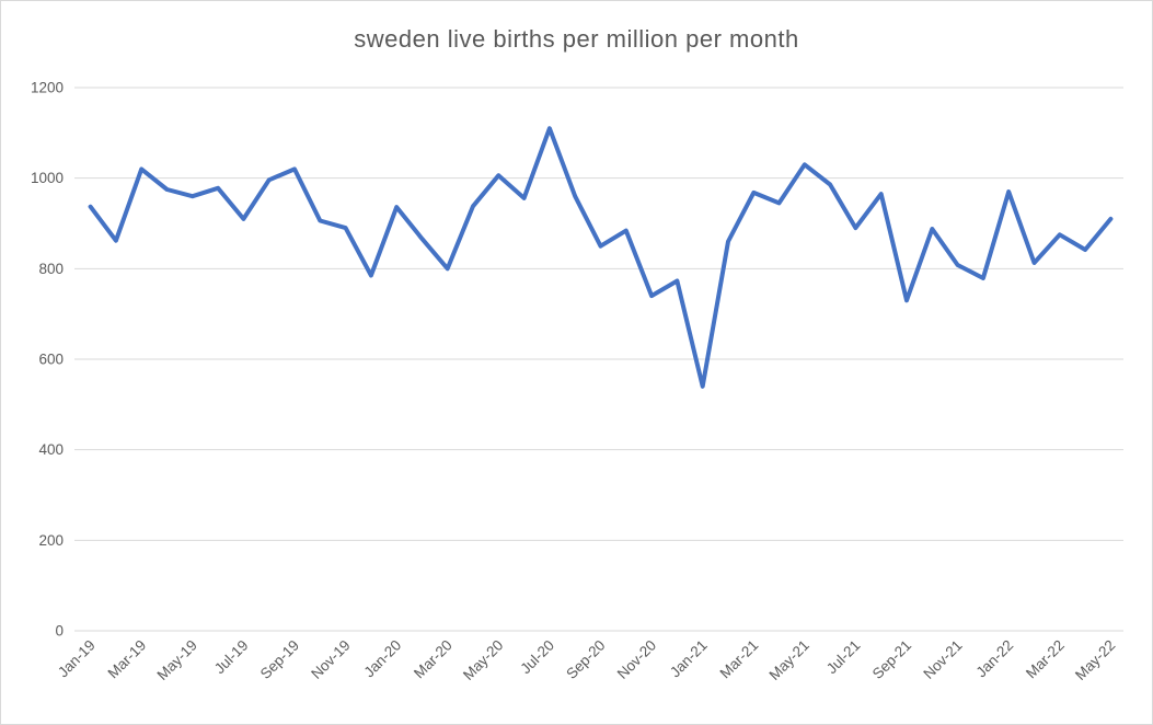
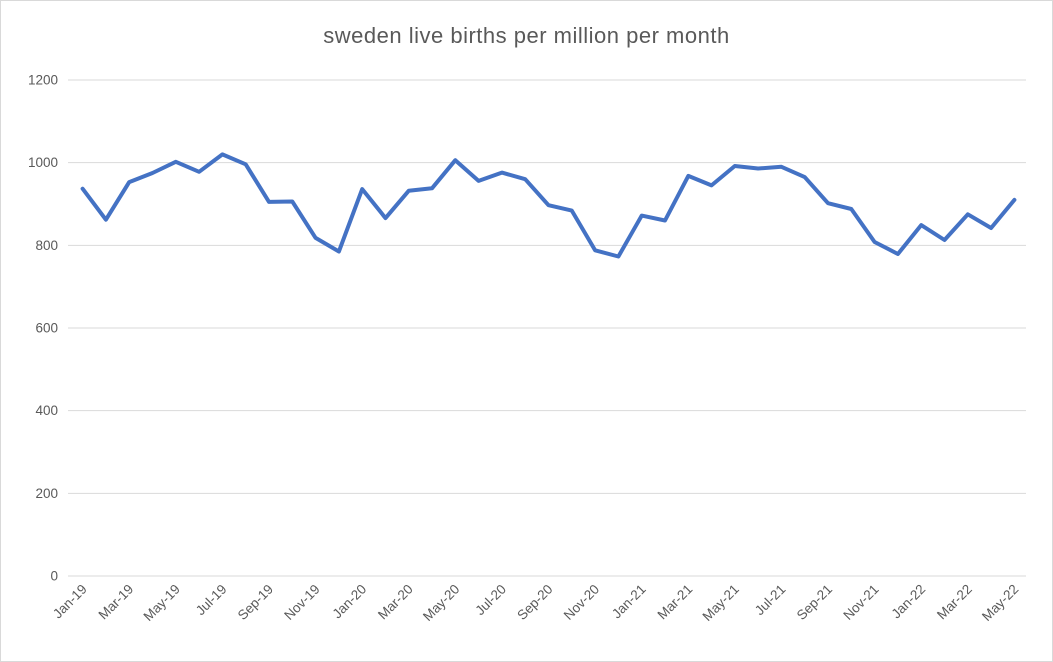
Mar-19: 1020 -> 950
May-19: 960 -> 1000
Jul-19: 910 -> 1020
Sep-19: 1020 -> 900
Nov-19: 890 -> 820
Mar-20: 800 -> 930
Jul-20: 1110 -> 980
Sep-20: 850 -> 900
Nov-20: 740 -> 790
Jan-21: 540 -> 870
May-21: 1030 -> 990
Jul-21: 890 -> 990
Sep-21: 730 -> 900
Jan-22: 970 -> 850
